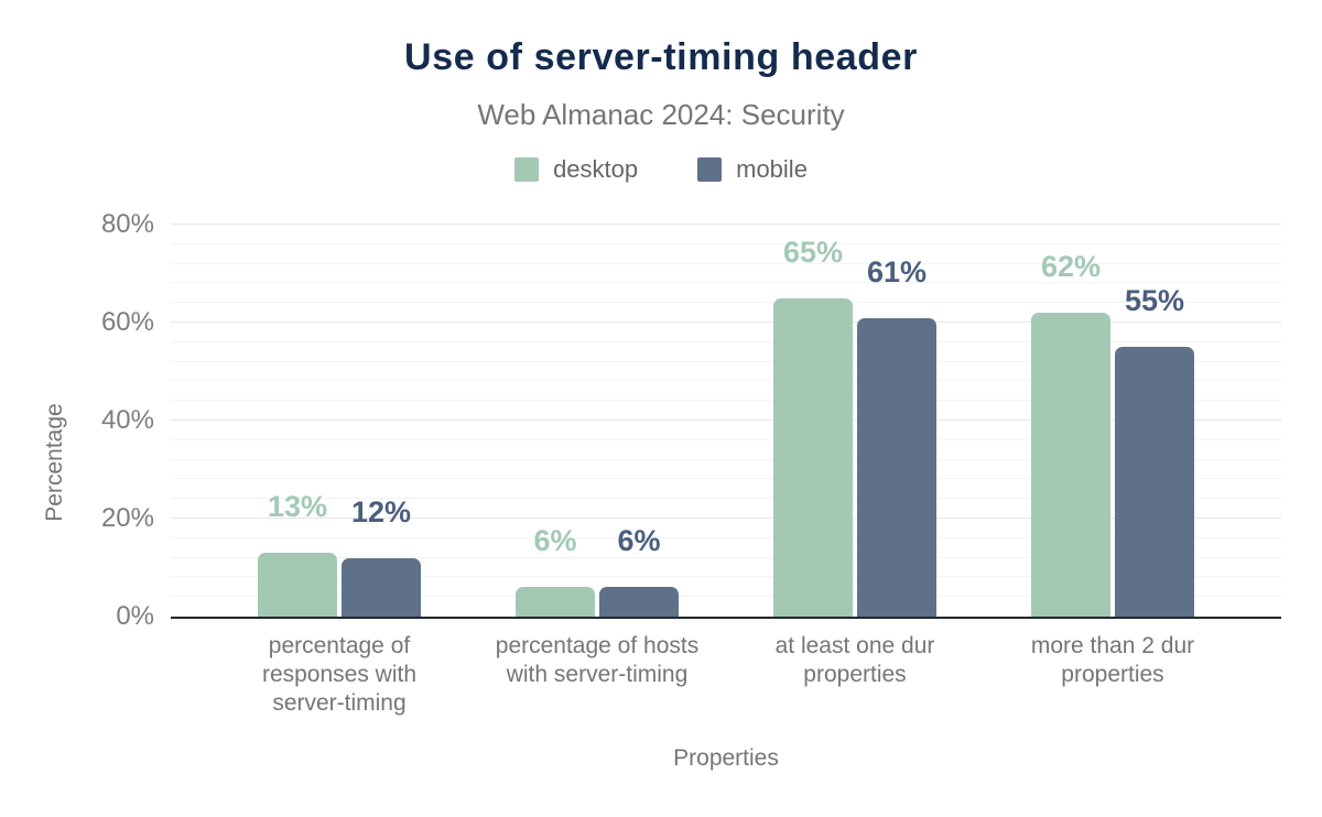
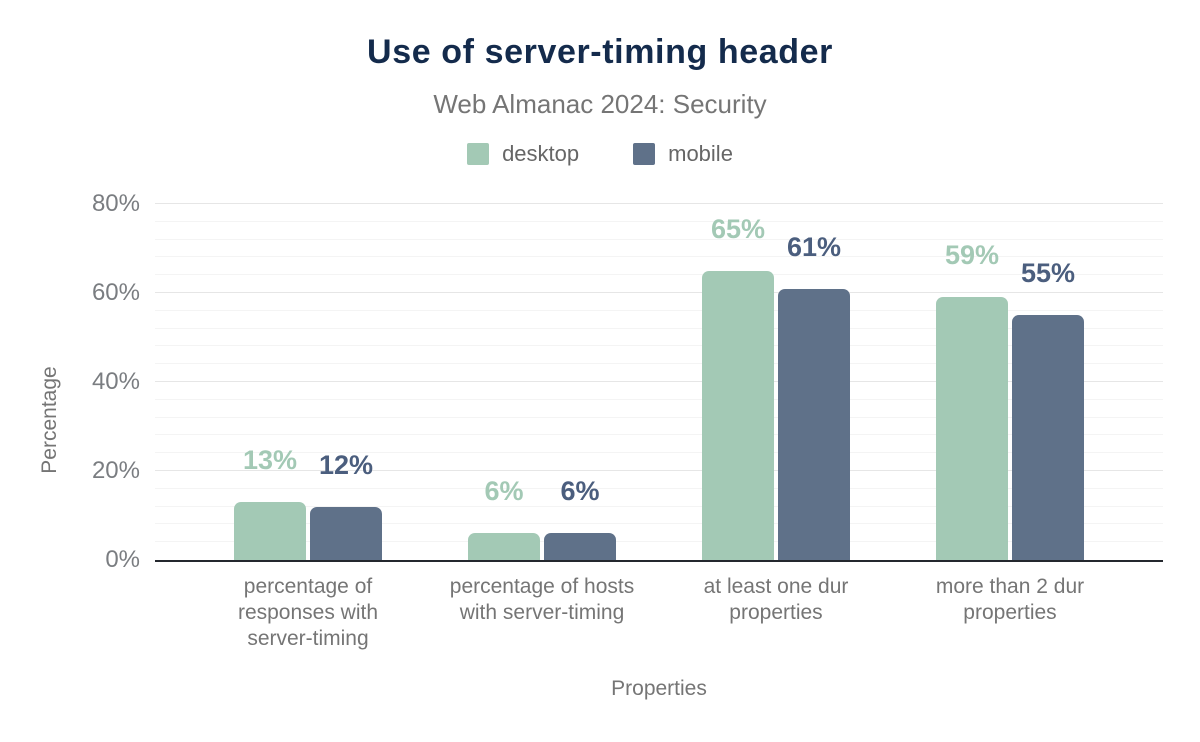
desktop/more than 2 dur properties: 62% -> 59%
